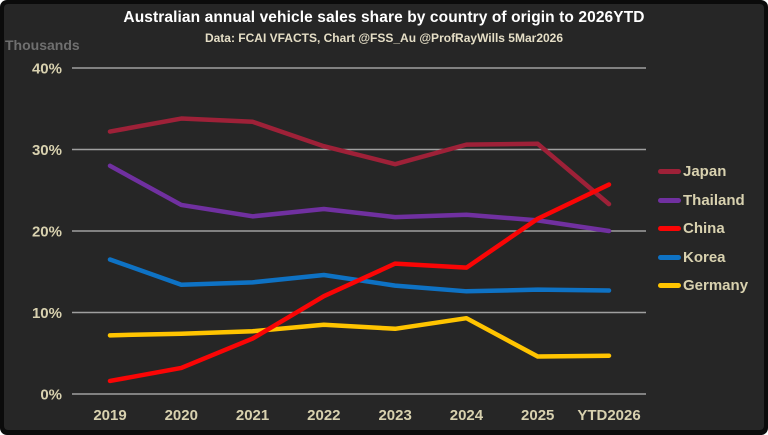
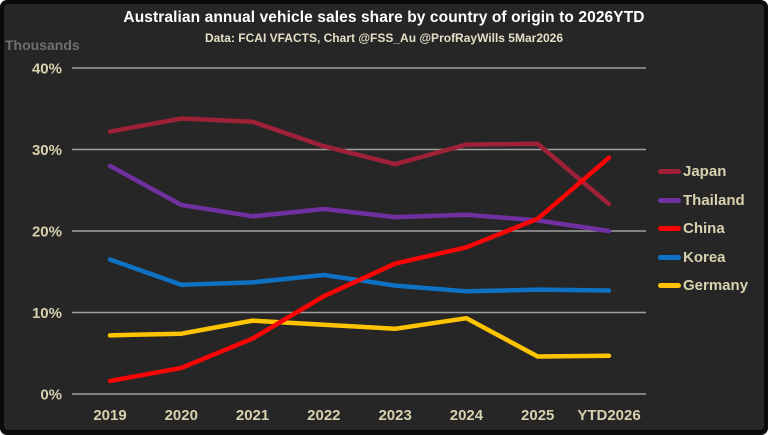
Germany/2021: 8% -> 9%
China/2024: 16% -> 18%
China/YTD2026: 26% -> 29%
